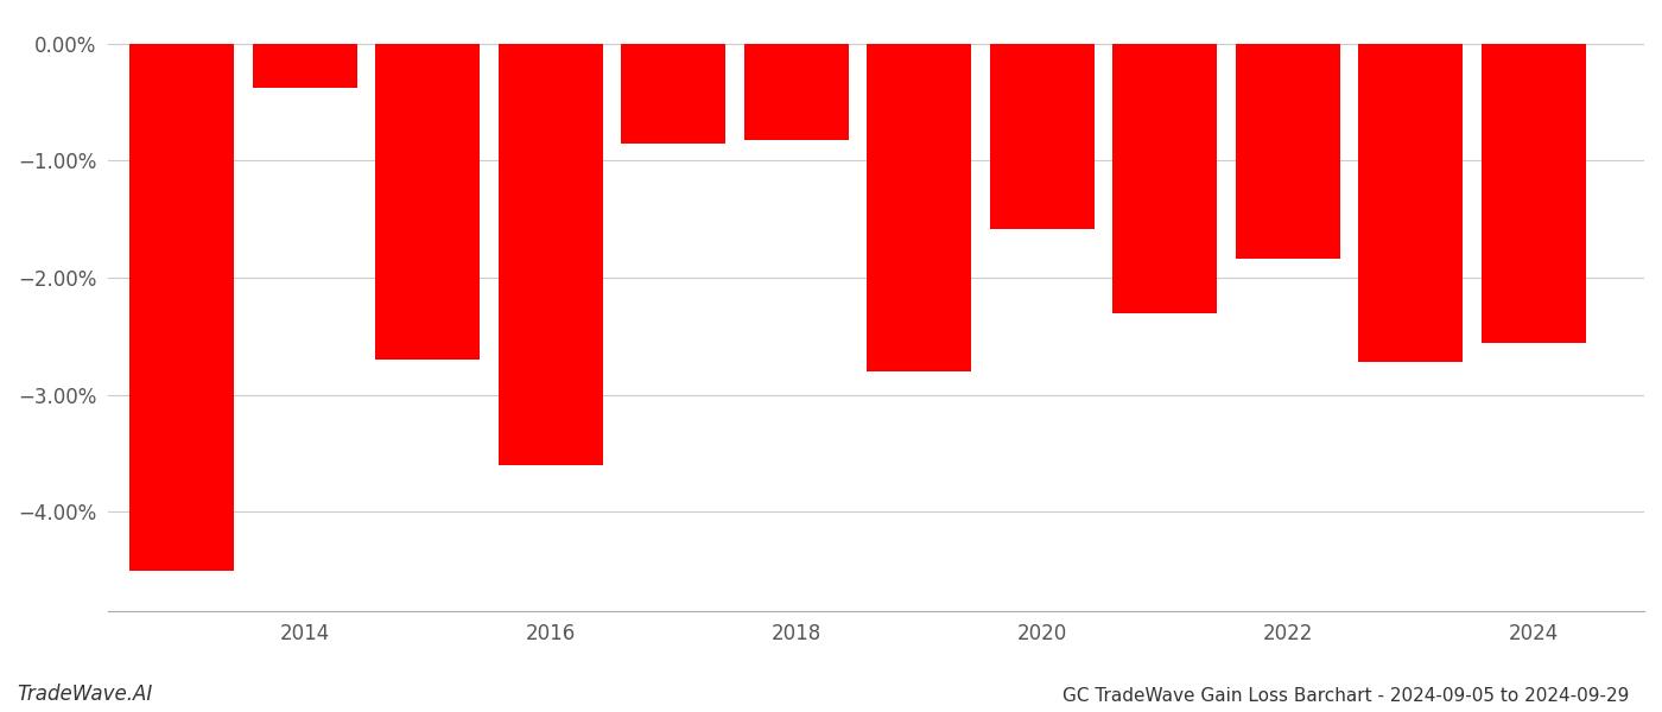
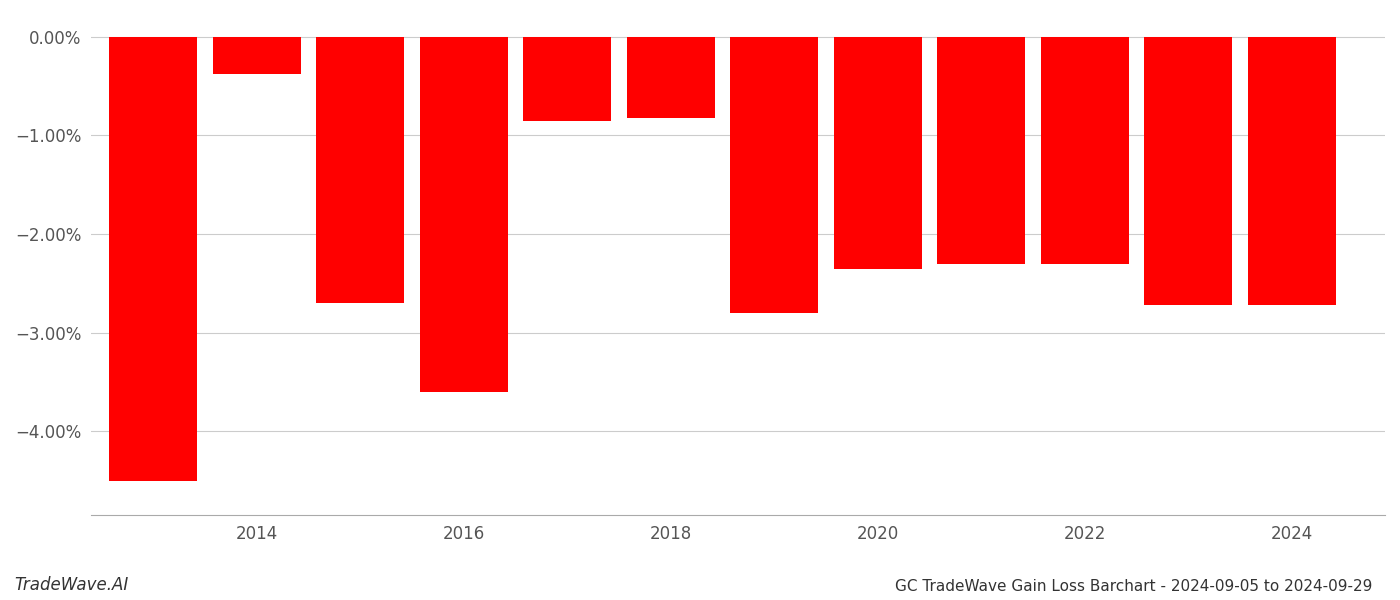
2020: -1.58% -> -2.35%
2022: -1.84% -> -2.30%
2024: -2.56% -> -2.72%
